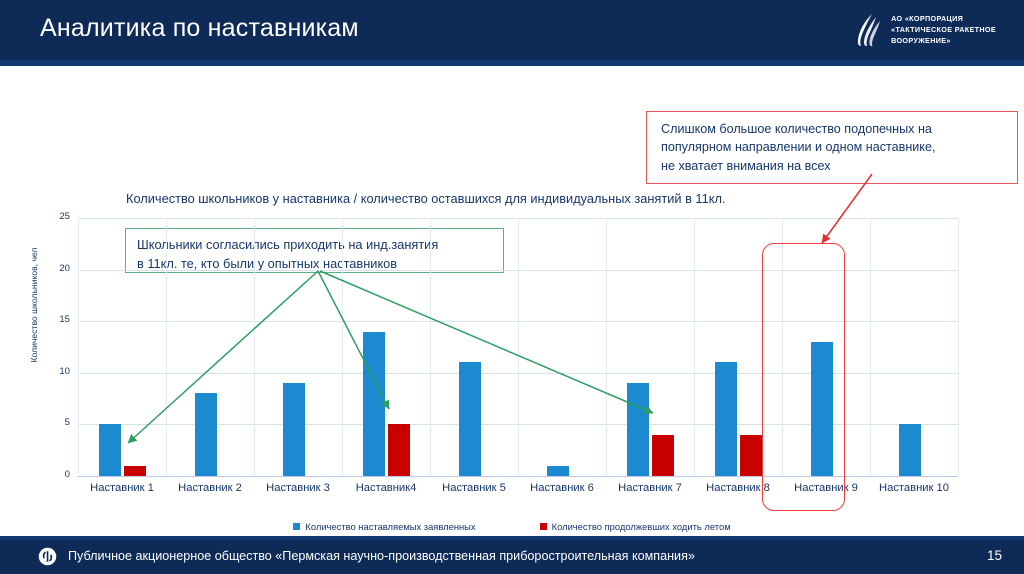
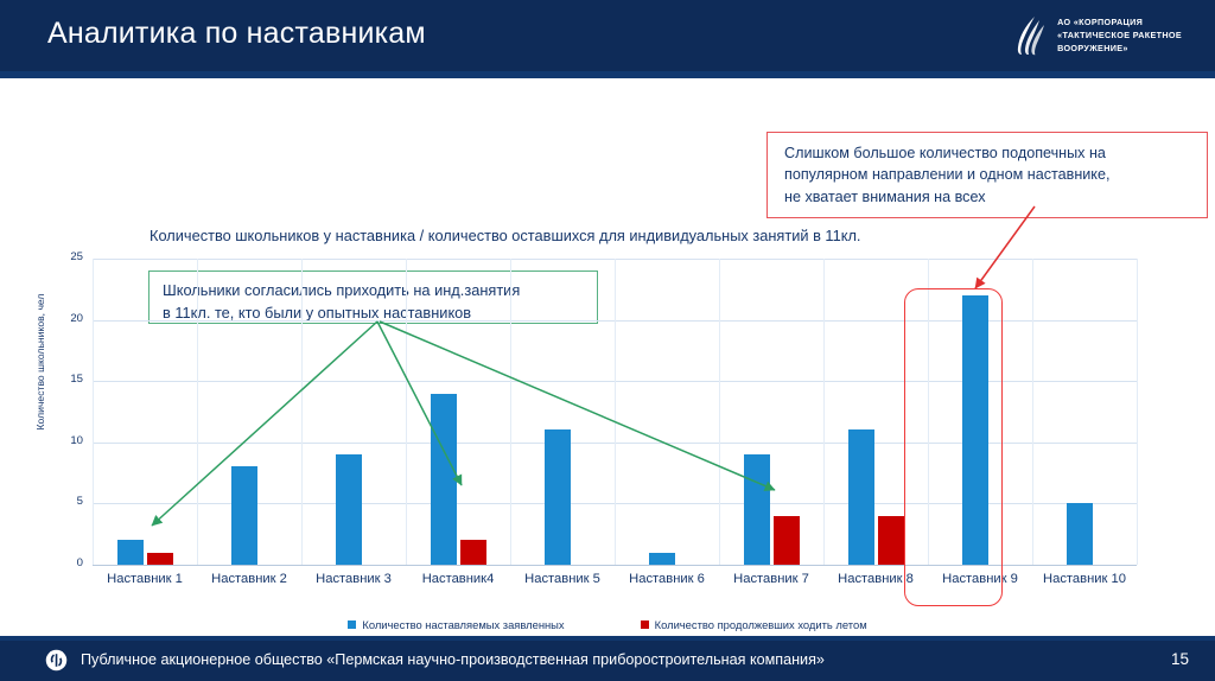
Количество наставляемых заявленных/Наставник 1: 5 -> 2
Количество продолжевших ходить летом/Наставник4: 5 -> 2
Количество наставляемых заявленных/Наставник 9: 13 -> 22
